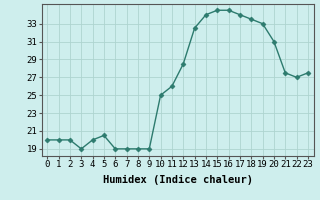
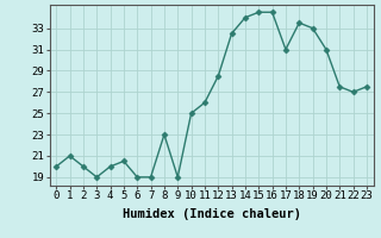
1: 20.0 -> 21.0
8: 19.0 -> 23.0
17: 34.0 -> 31.0
